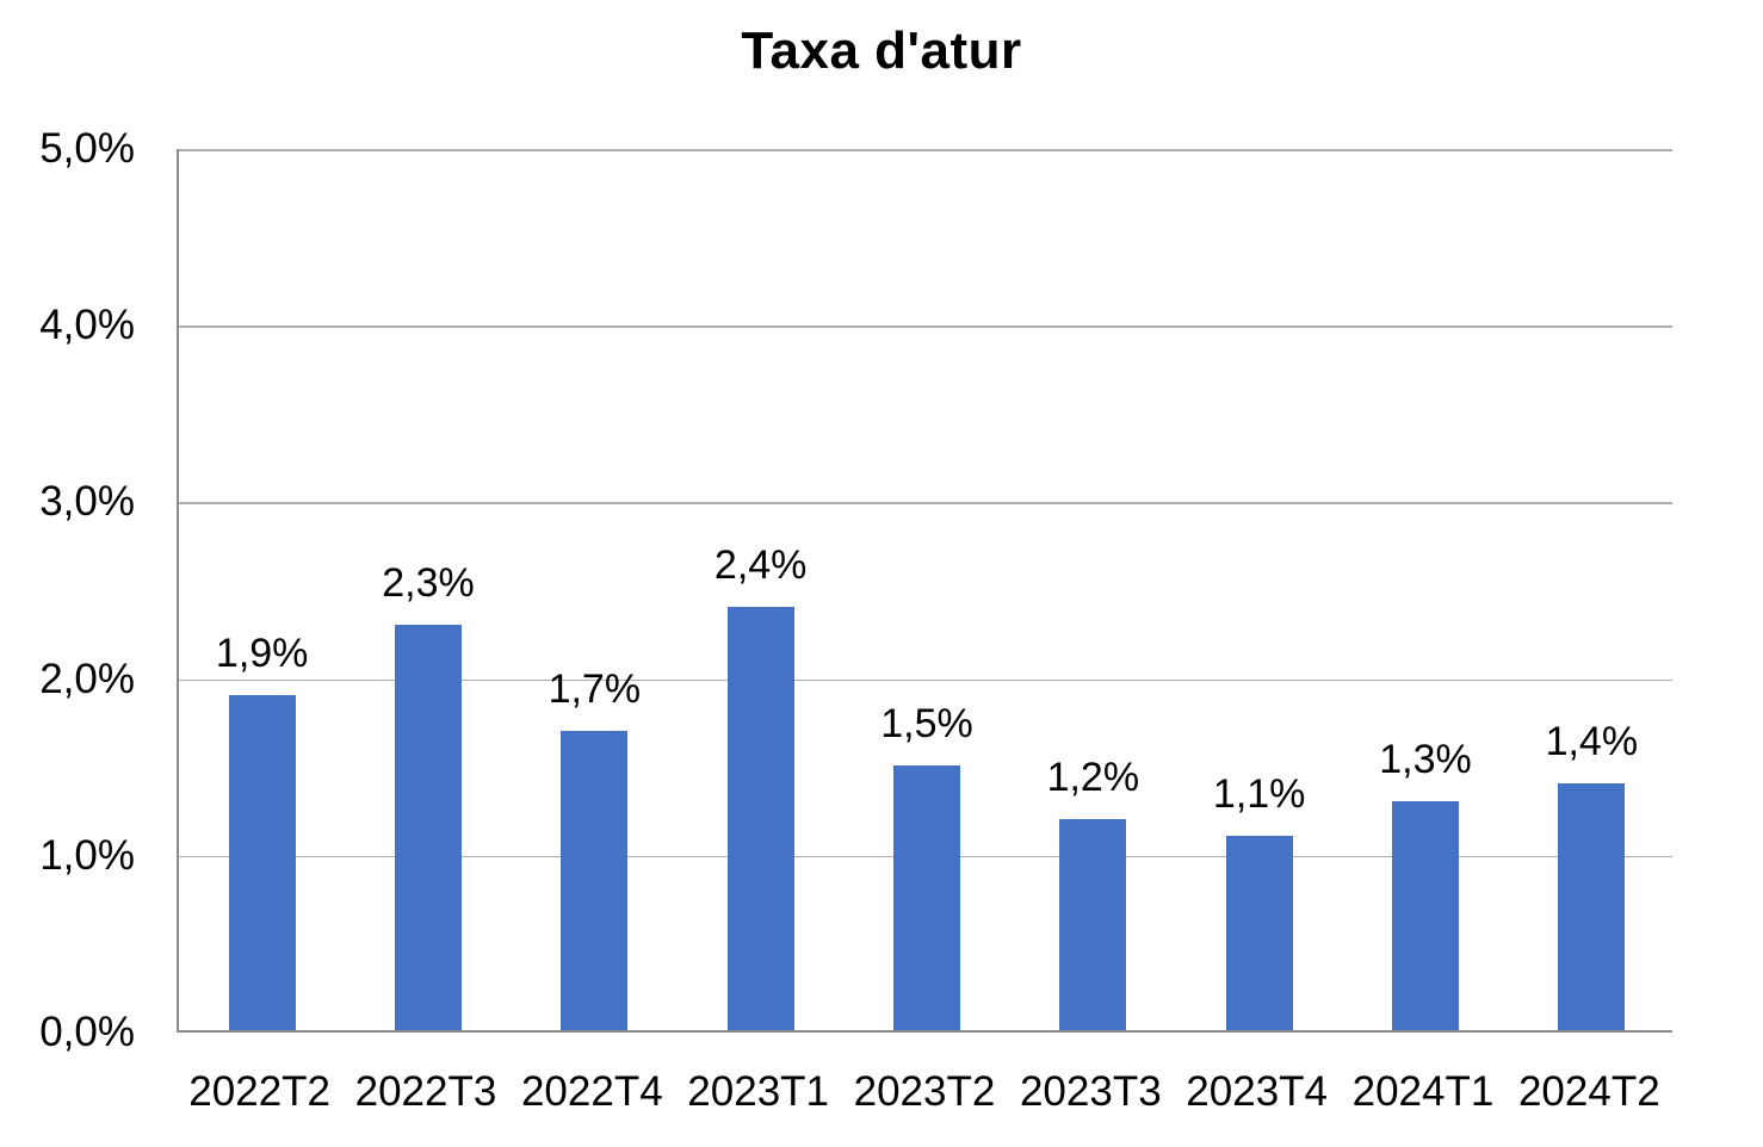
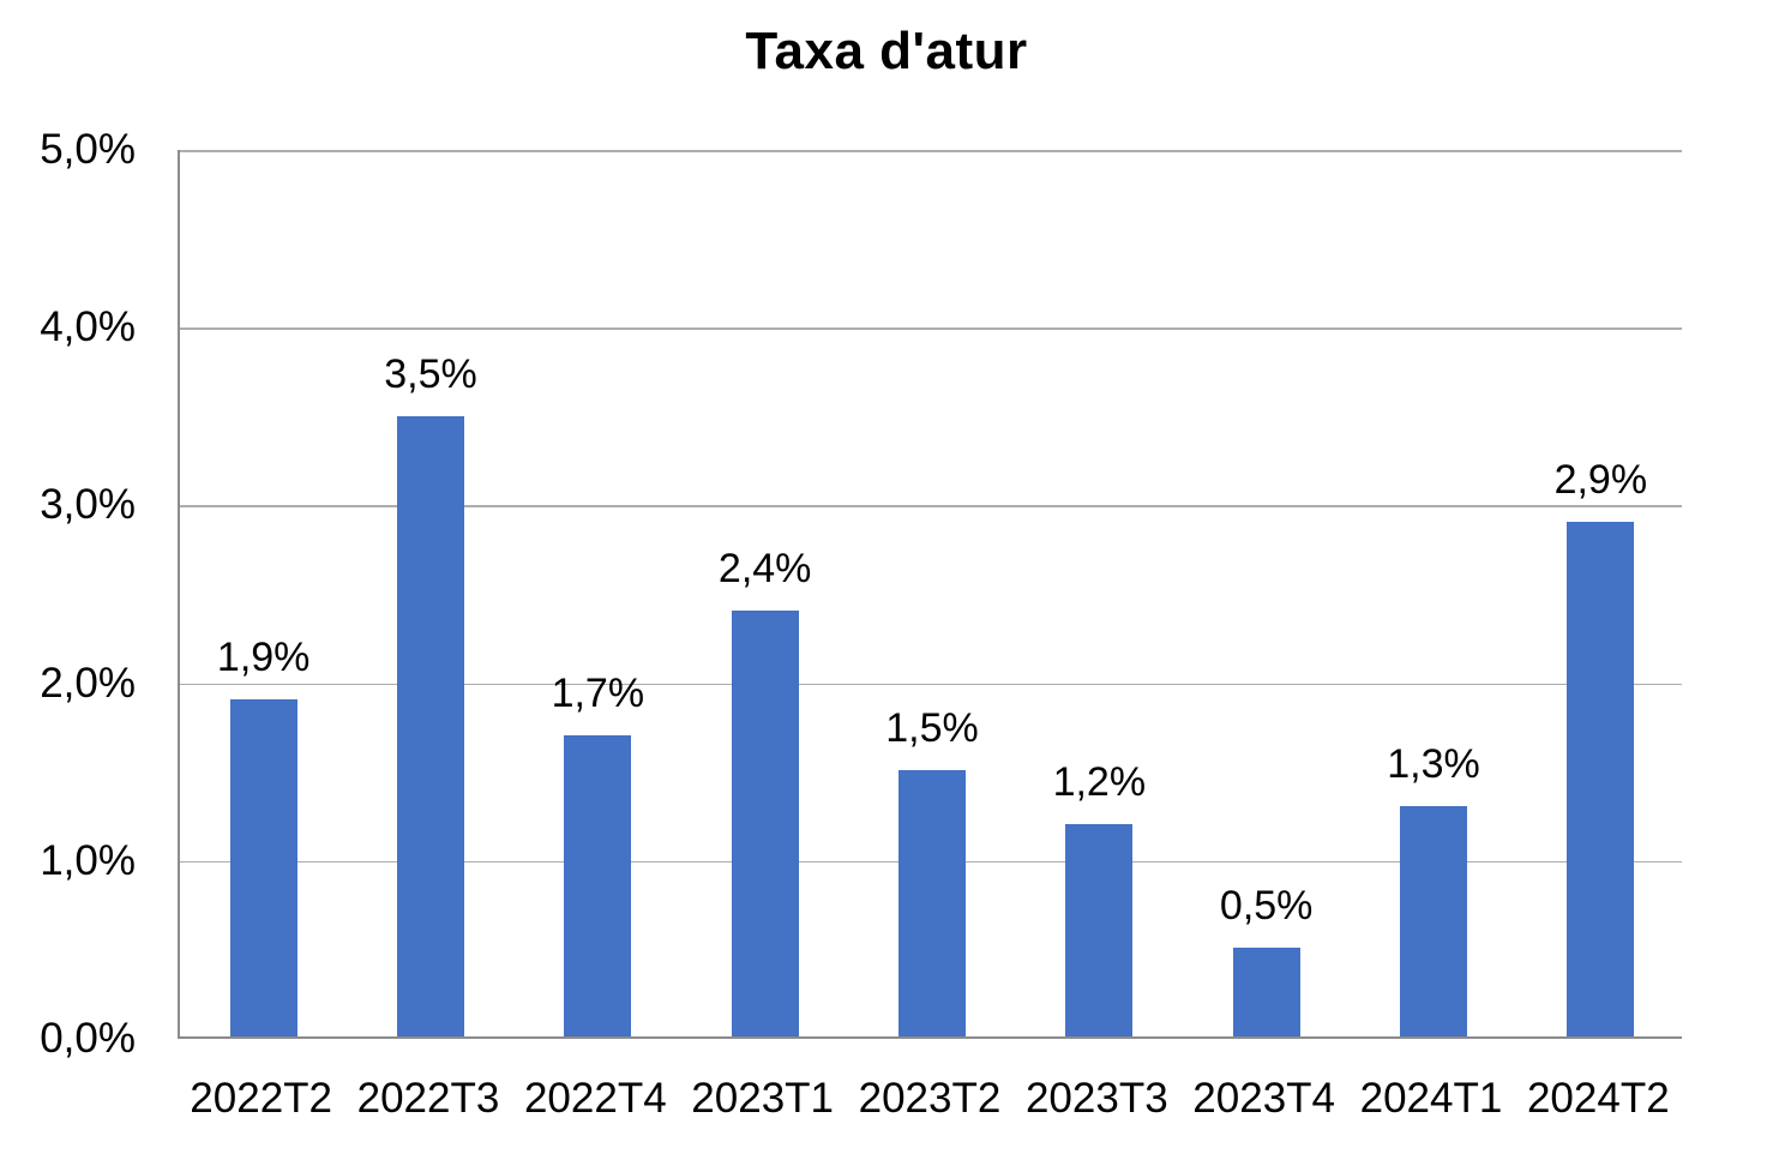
2022T3: 2,3% -> 3,5%
2023T4: 1,1% -> 0,5%
2024T2: 1,4% -> 2,9%
